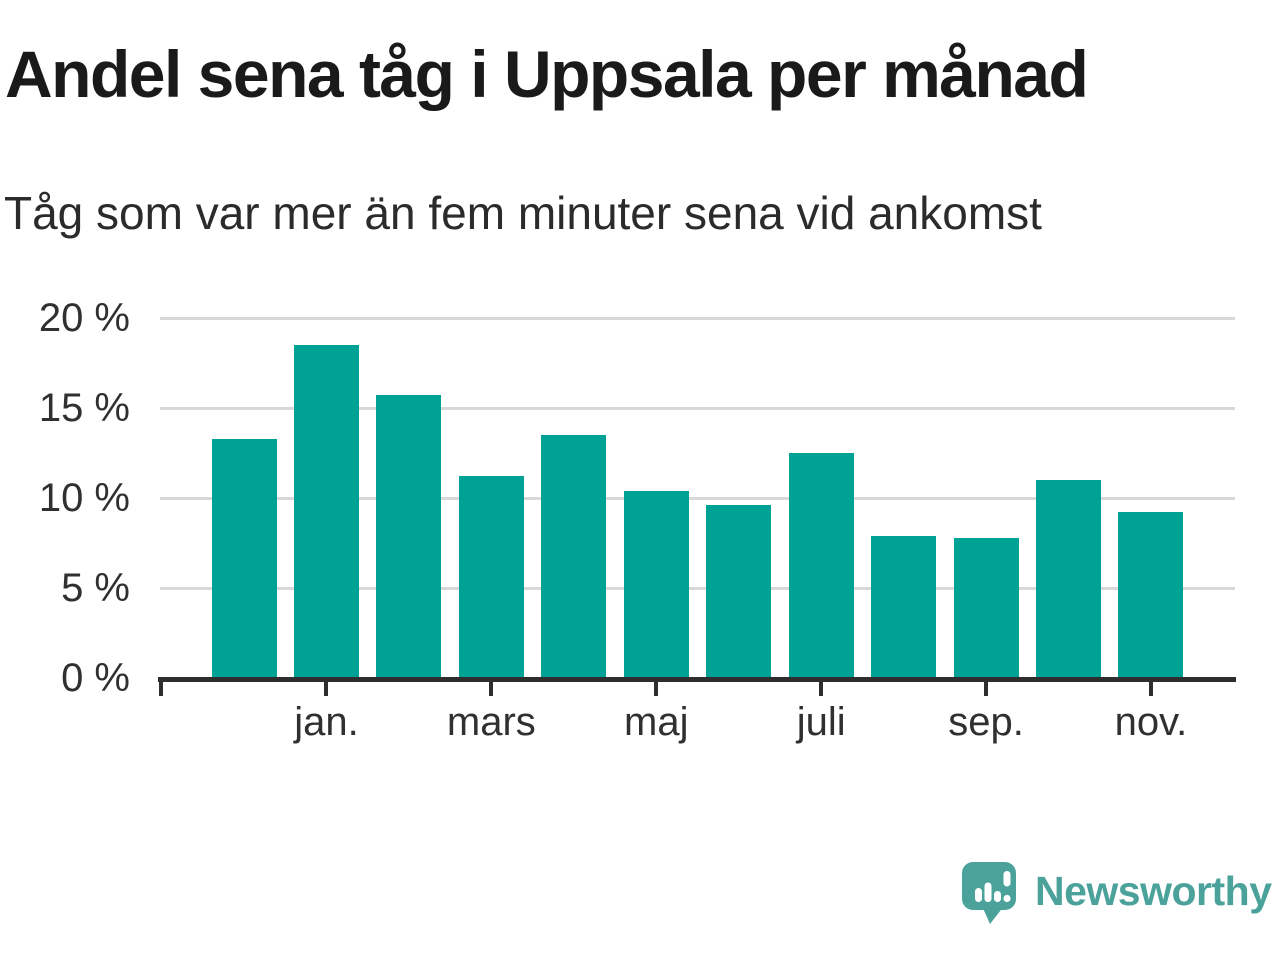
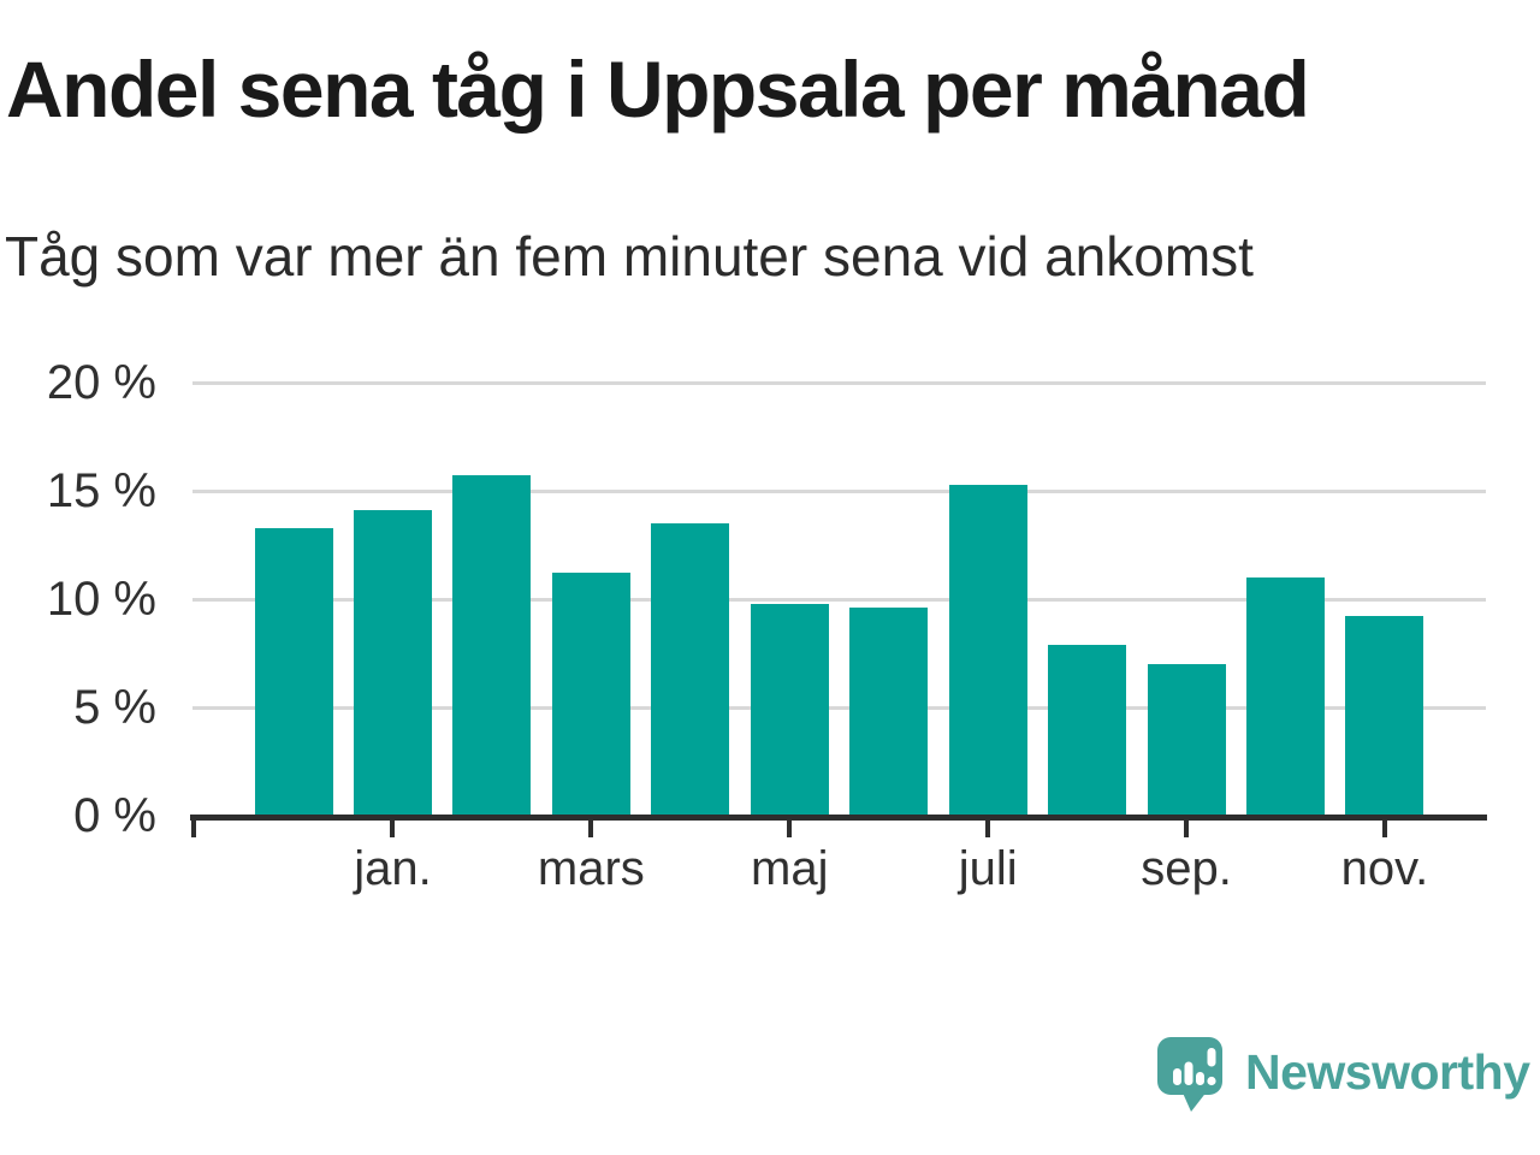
jan.: 18.5% -> 14.1%
maj: 10.4% -> 9.8%
juli: 12.5% -> 15.3%
sep.: 7.8% -> 7.0%
